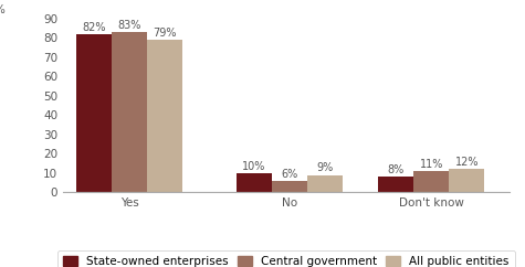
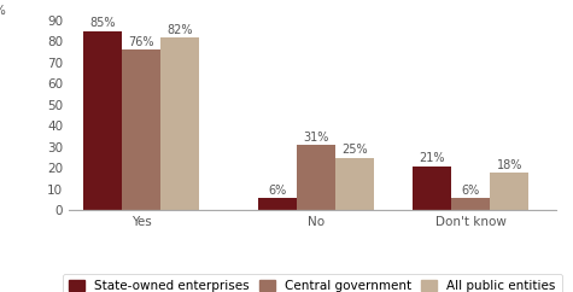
State-owned enterprises/Yes: 82% -> 85%
Central government/Yes: 83% -> 76%
All public entities/Yes: 79% -> 82%
State-owned enterprises/No: 10% -> 6%
Central government/No: 6% -> 31%
All public entities/No: 9% -> 25%
State-owned enterprises/Don't know: 8% -> 21%
Central government/Don't know: 11% -> 6%
All public entities/Don't know: 12% -> 18%
